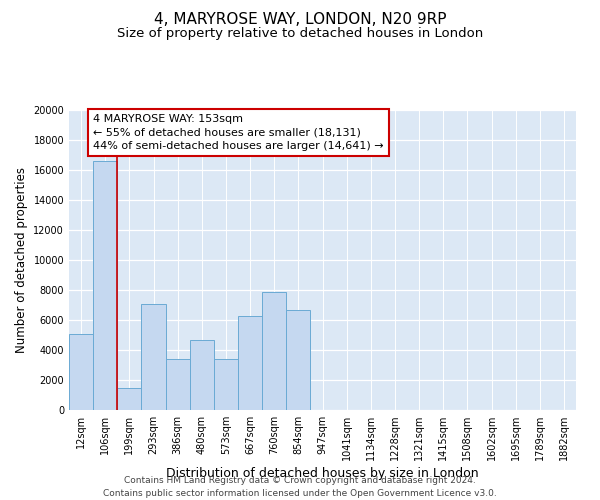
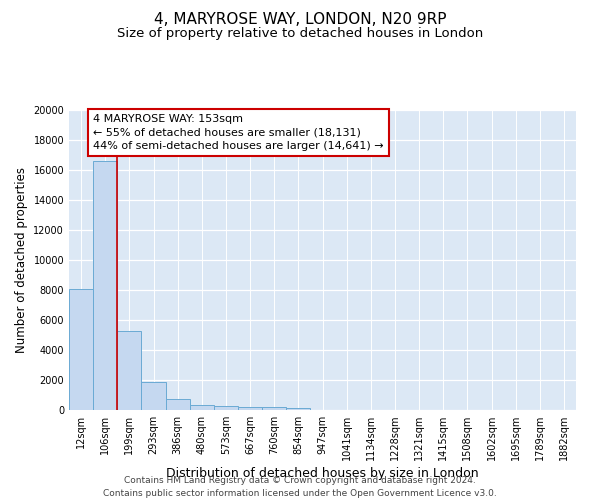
12sqm: 5100 -> 8100
199sqm: 1500 -> 5300
293sqm: 7100 -> 1800
386sqm: 3400 -> 800
480sqm: 4700 -> 300
573sqm: 3400 -> 200
667sqm: 6300 -> 200
760sqm: 7900 -> 200
854sqm: 6700 -> 200
